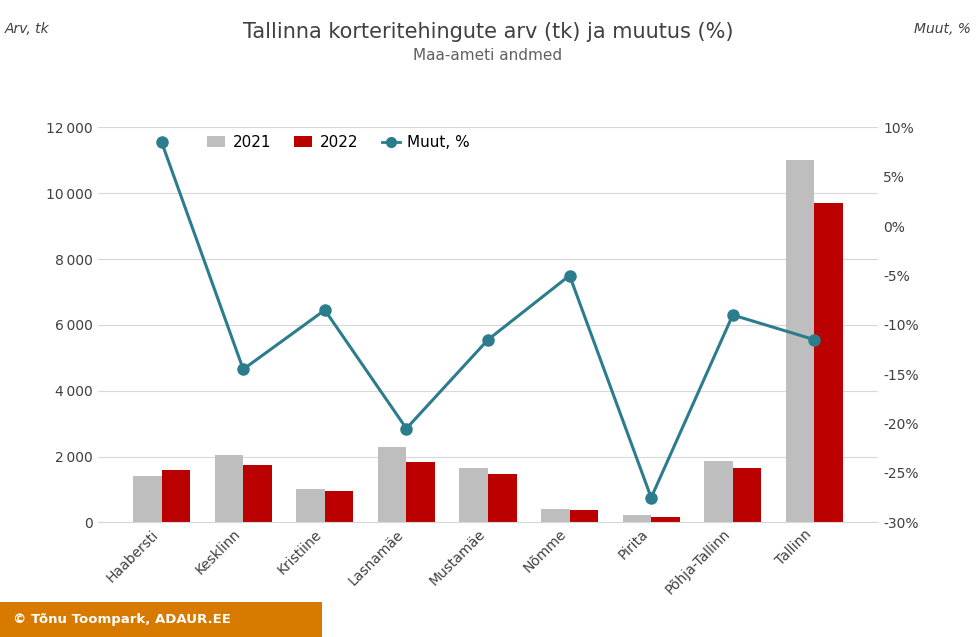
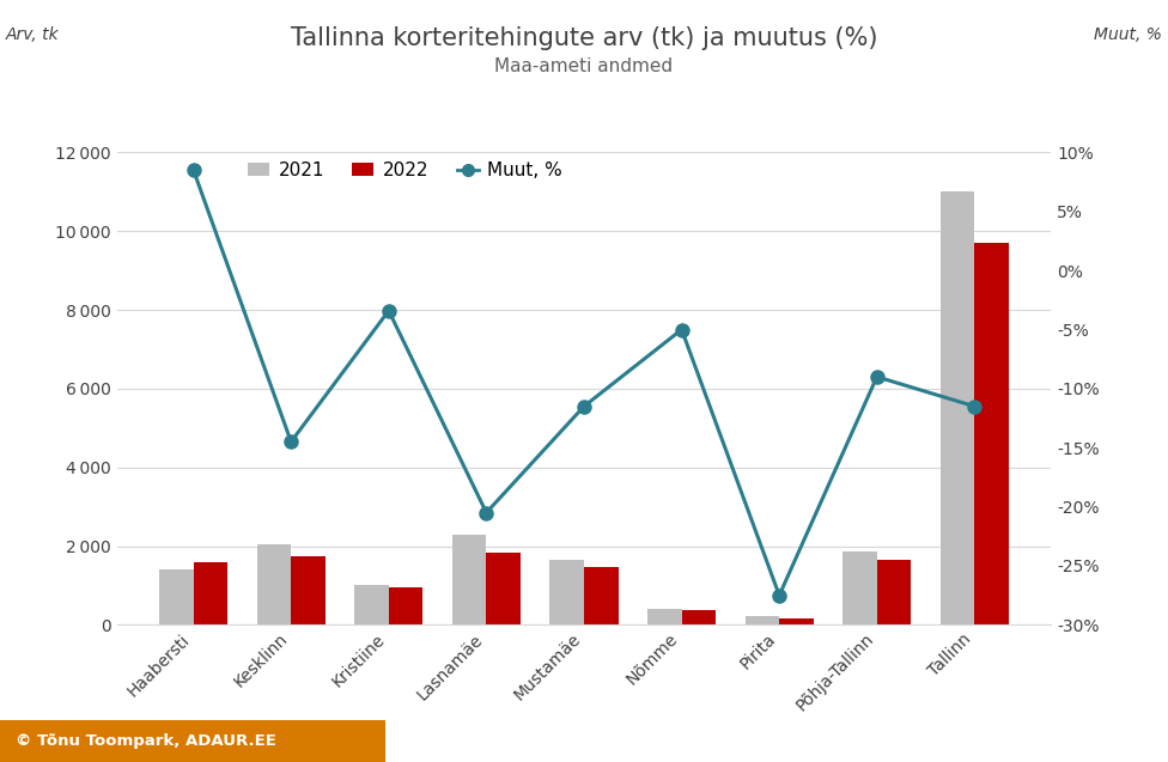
Muut, %/Kristiine: -8.5% -> -3.4%
